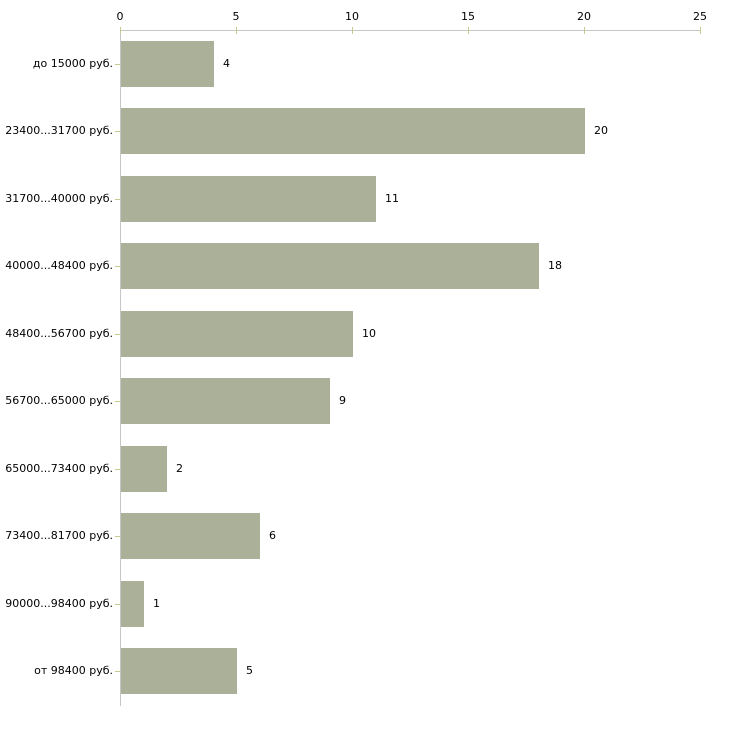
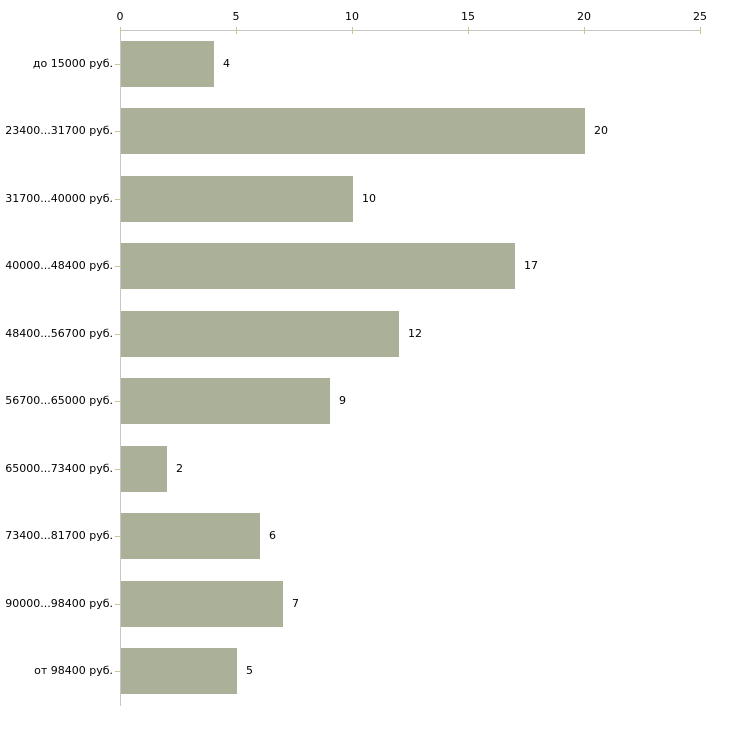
31700...40000 руб.: 11 -> 10
40000...48400 руб.: 18 -> 17
48400...56700 руб.: 10 -> 12
90000...98400 руб.: 1 -> 7
